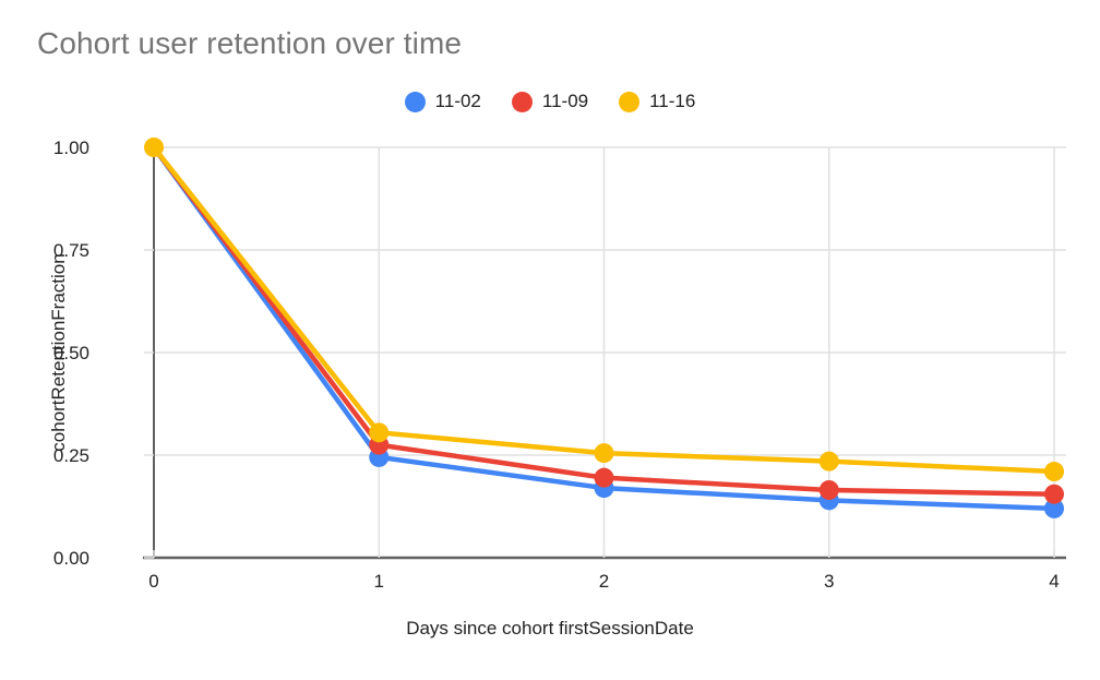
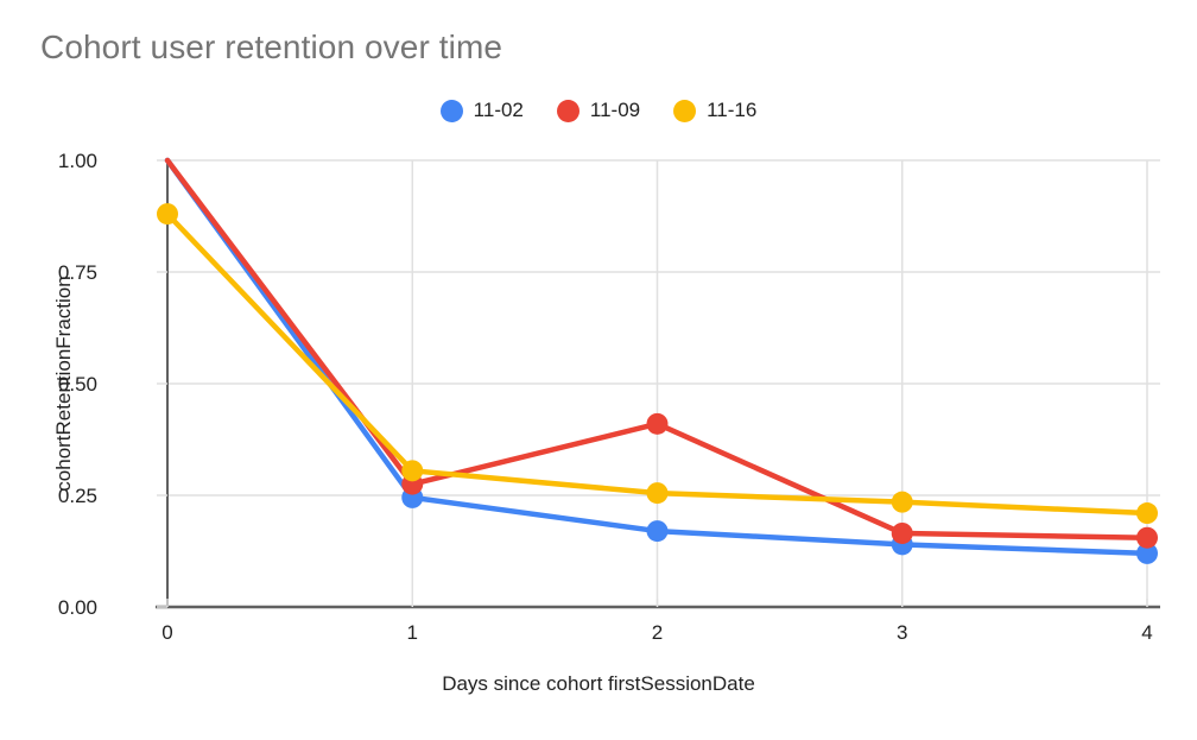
11-16/0: 1.00 -> 0.88
11-09/2: 0.20 -> 0.41
